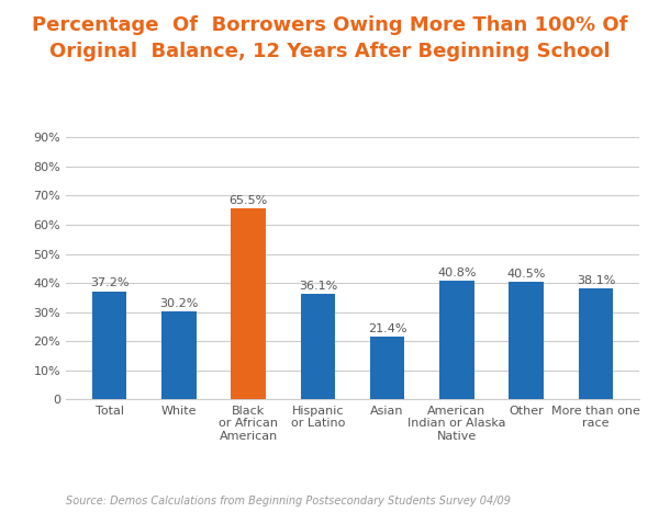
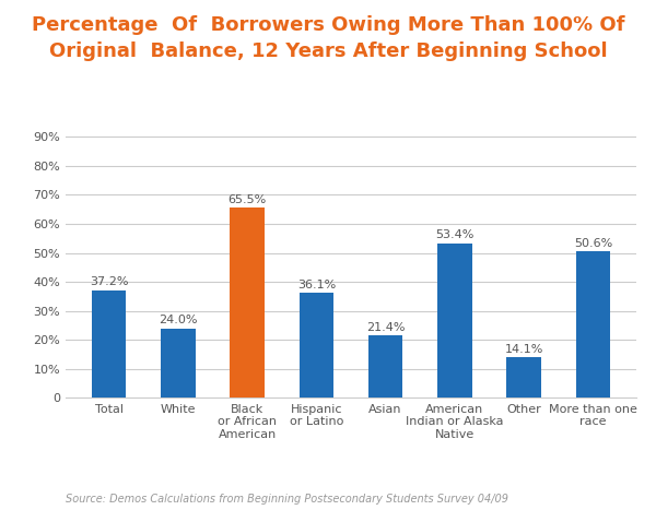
White: 30.2% -> 24.0%
American Indian or Alaska Native: 40.8% -> 53.4%
Other: 40.5% -> 14.1%
More than one race: 38.1% -> 50.6%
